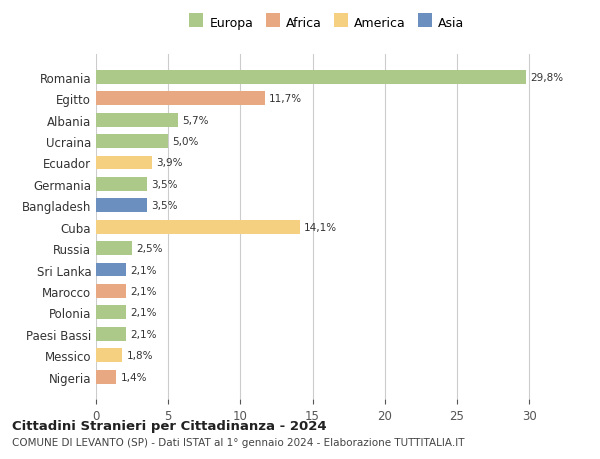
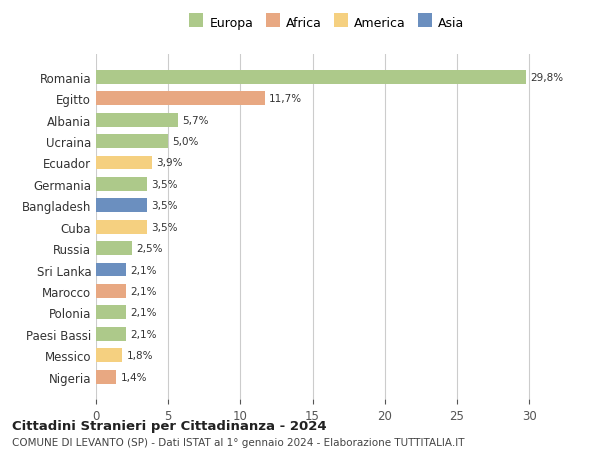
Cuba: 14,1% -> 3,5%
